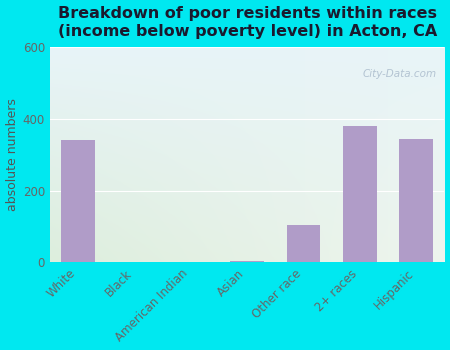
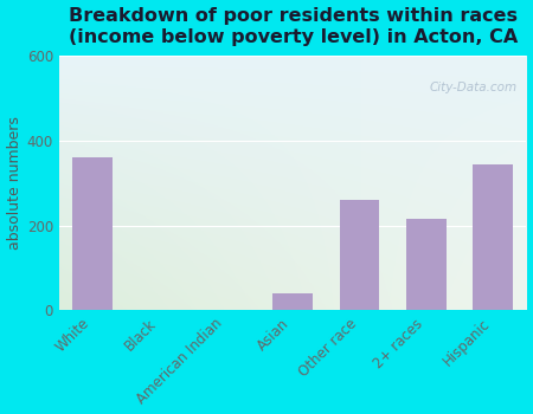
White: 340 -> 360
Asian: 2 -> 40
Other race: 105 -> 260
2+ races: 380 -> 215
